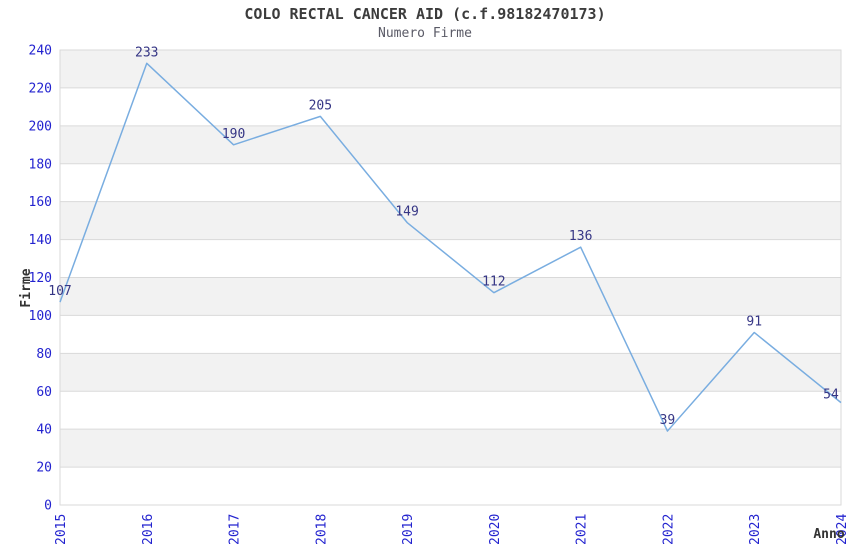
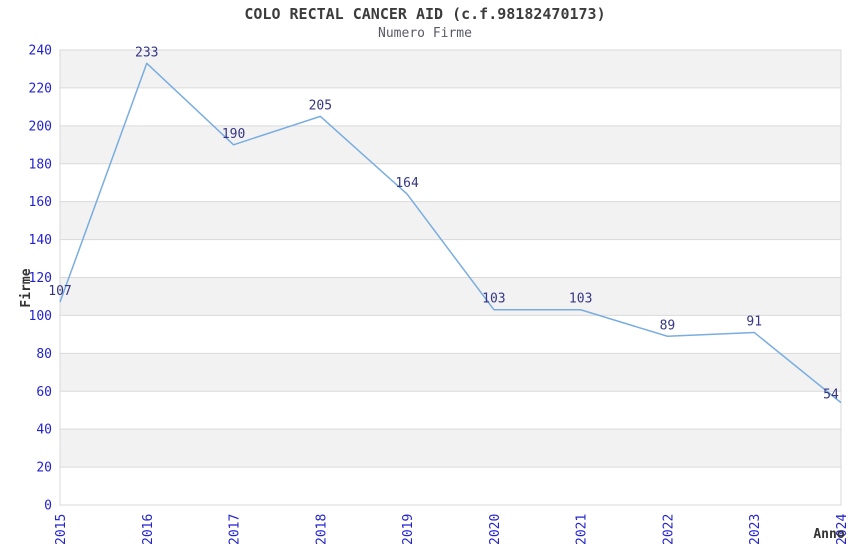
2019: 149 -> 164
2020: 112 -> 103
2021: 136 -> 103
2022: 39 -> 89
